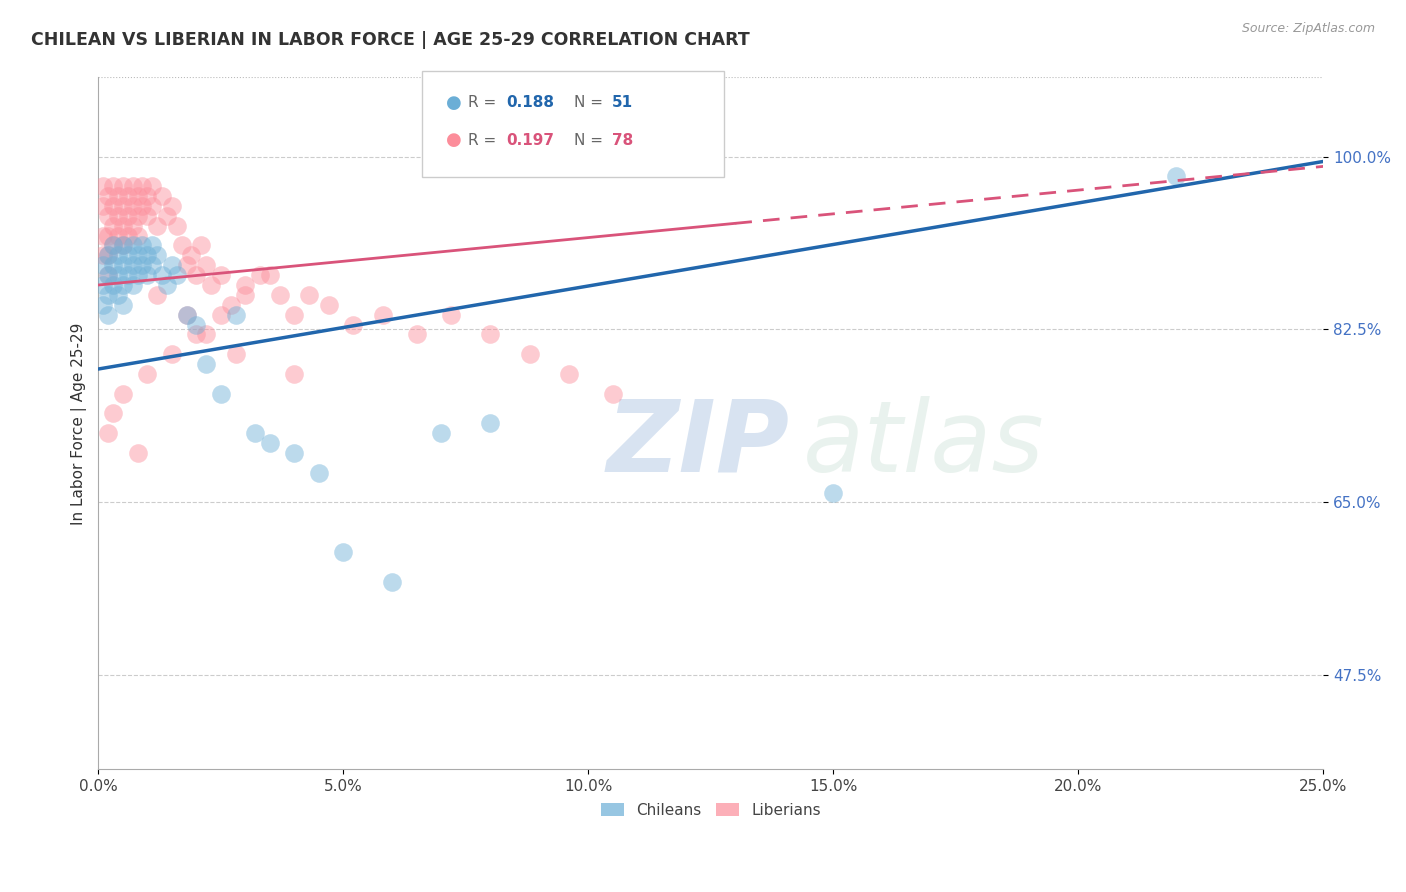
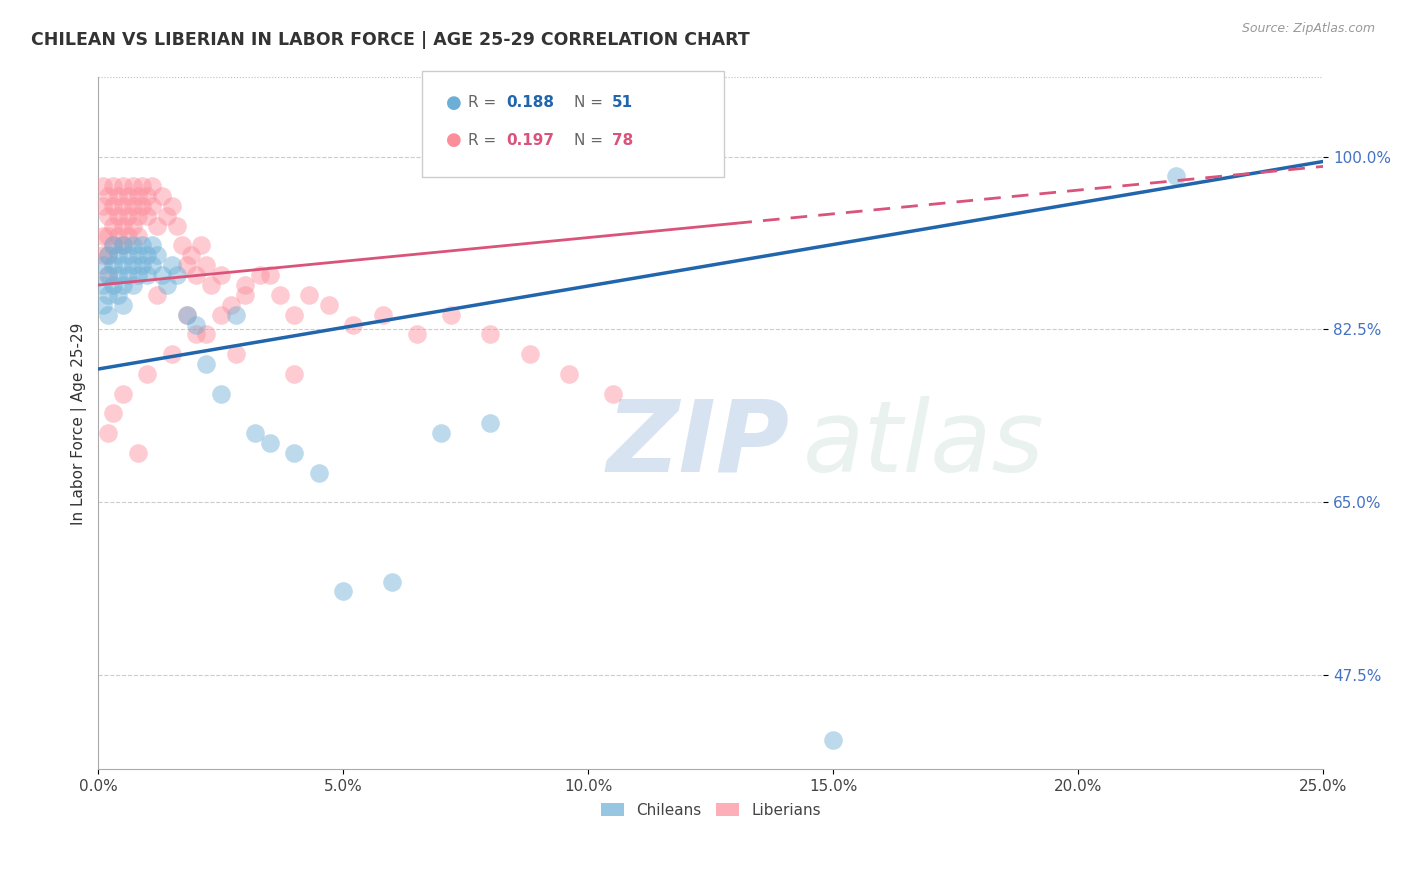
Chileans/5.0%: 60% -> 56%
Chileans/15.0%: 66% -> 41%
